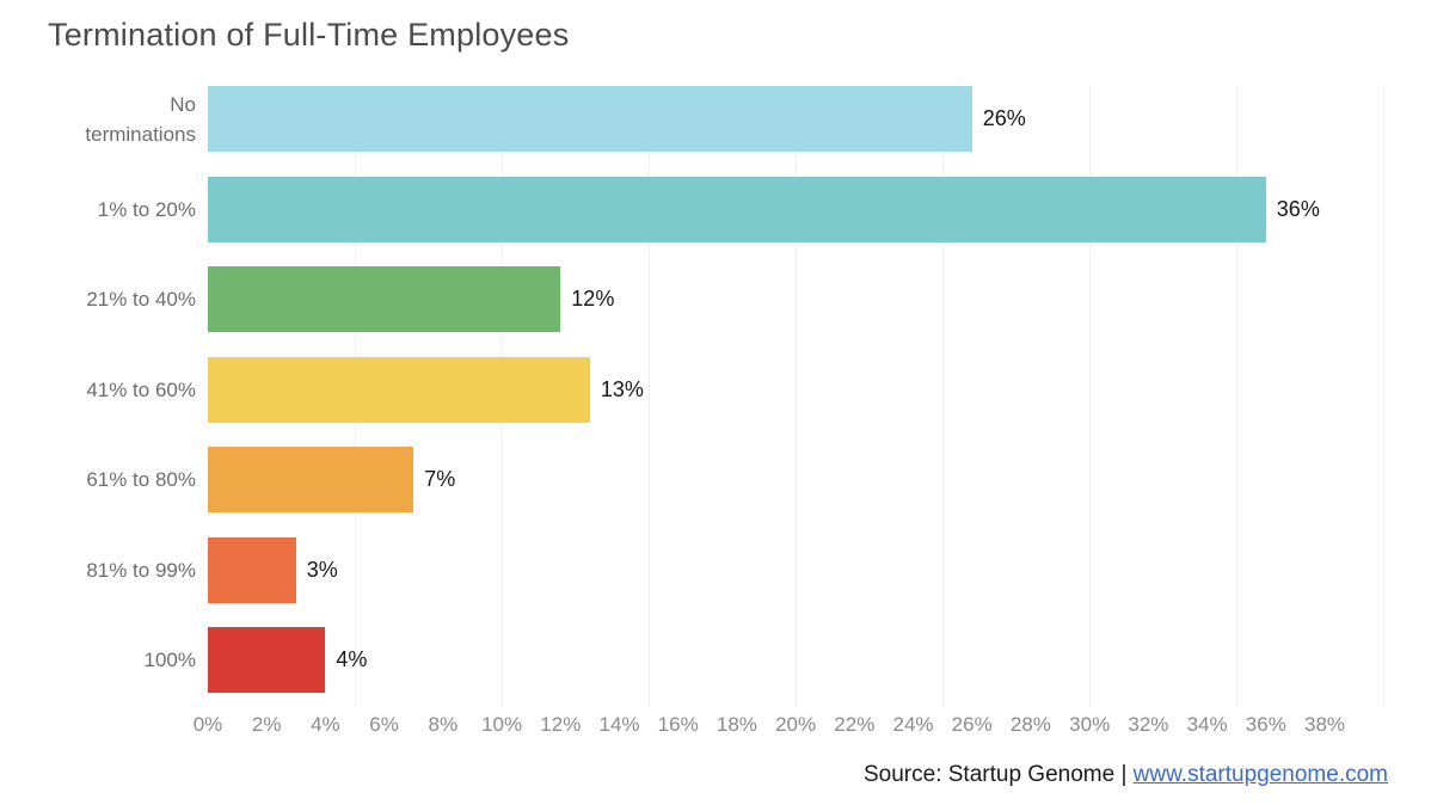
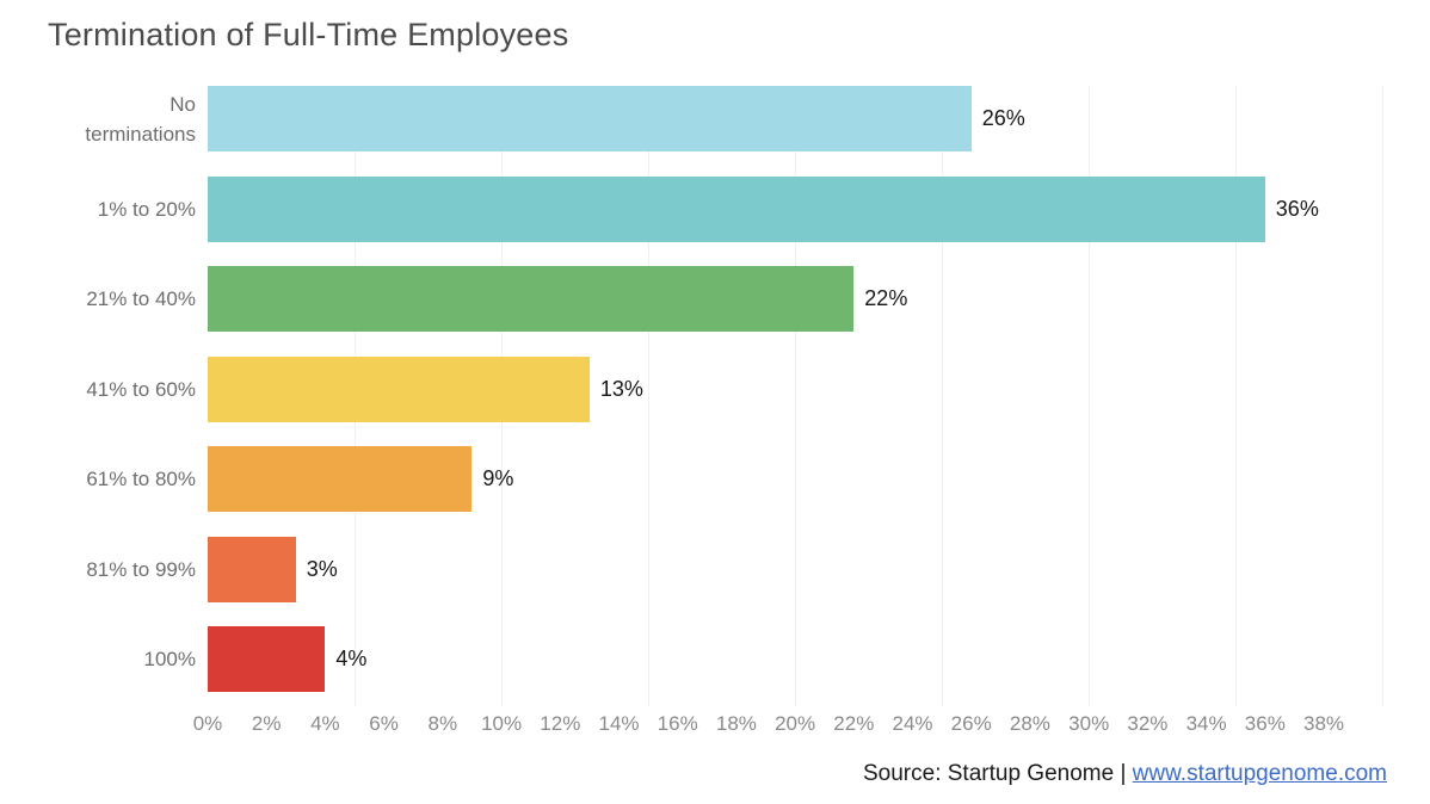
21% to 40%: 12% -> 22%
61% to 80%: 7% -> 9%
